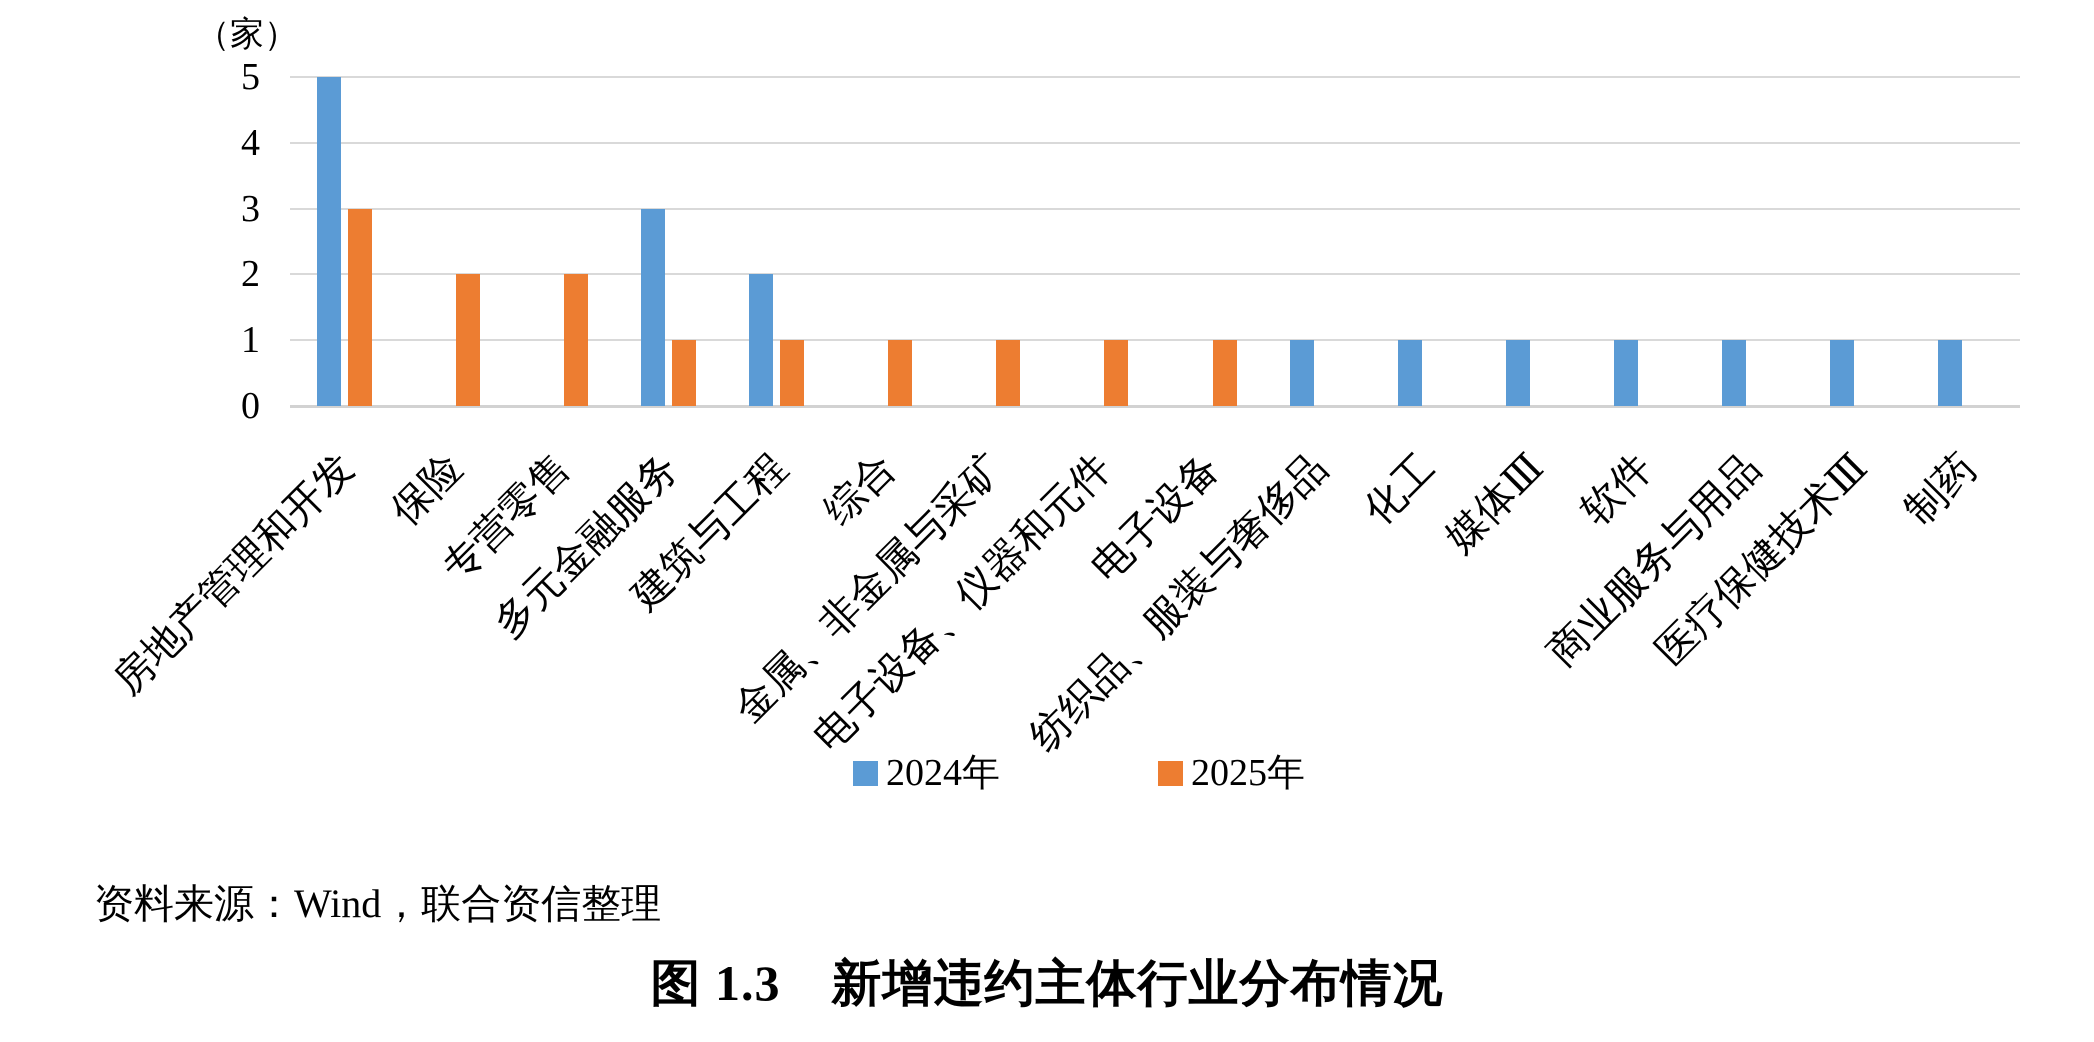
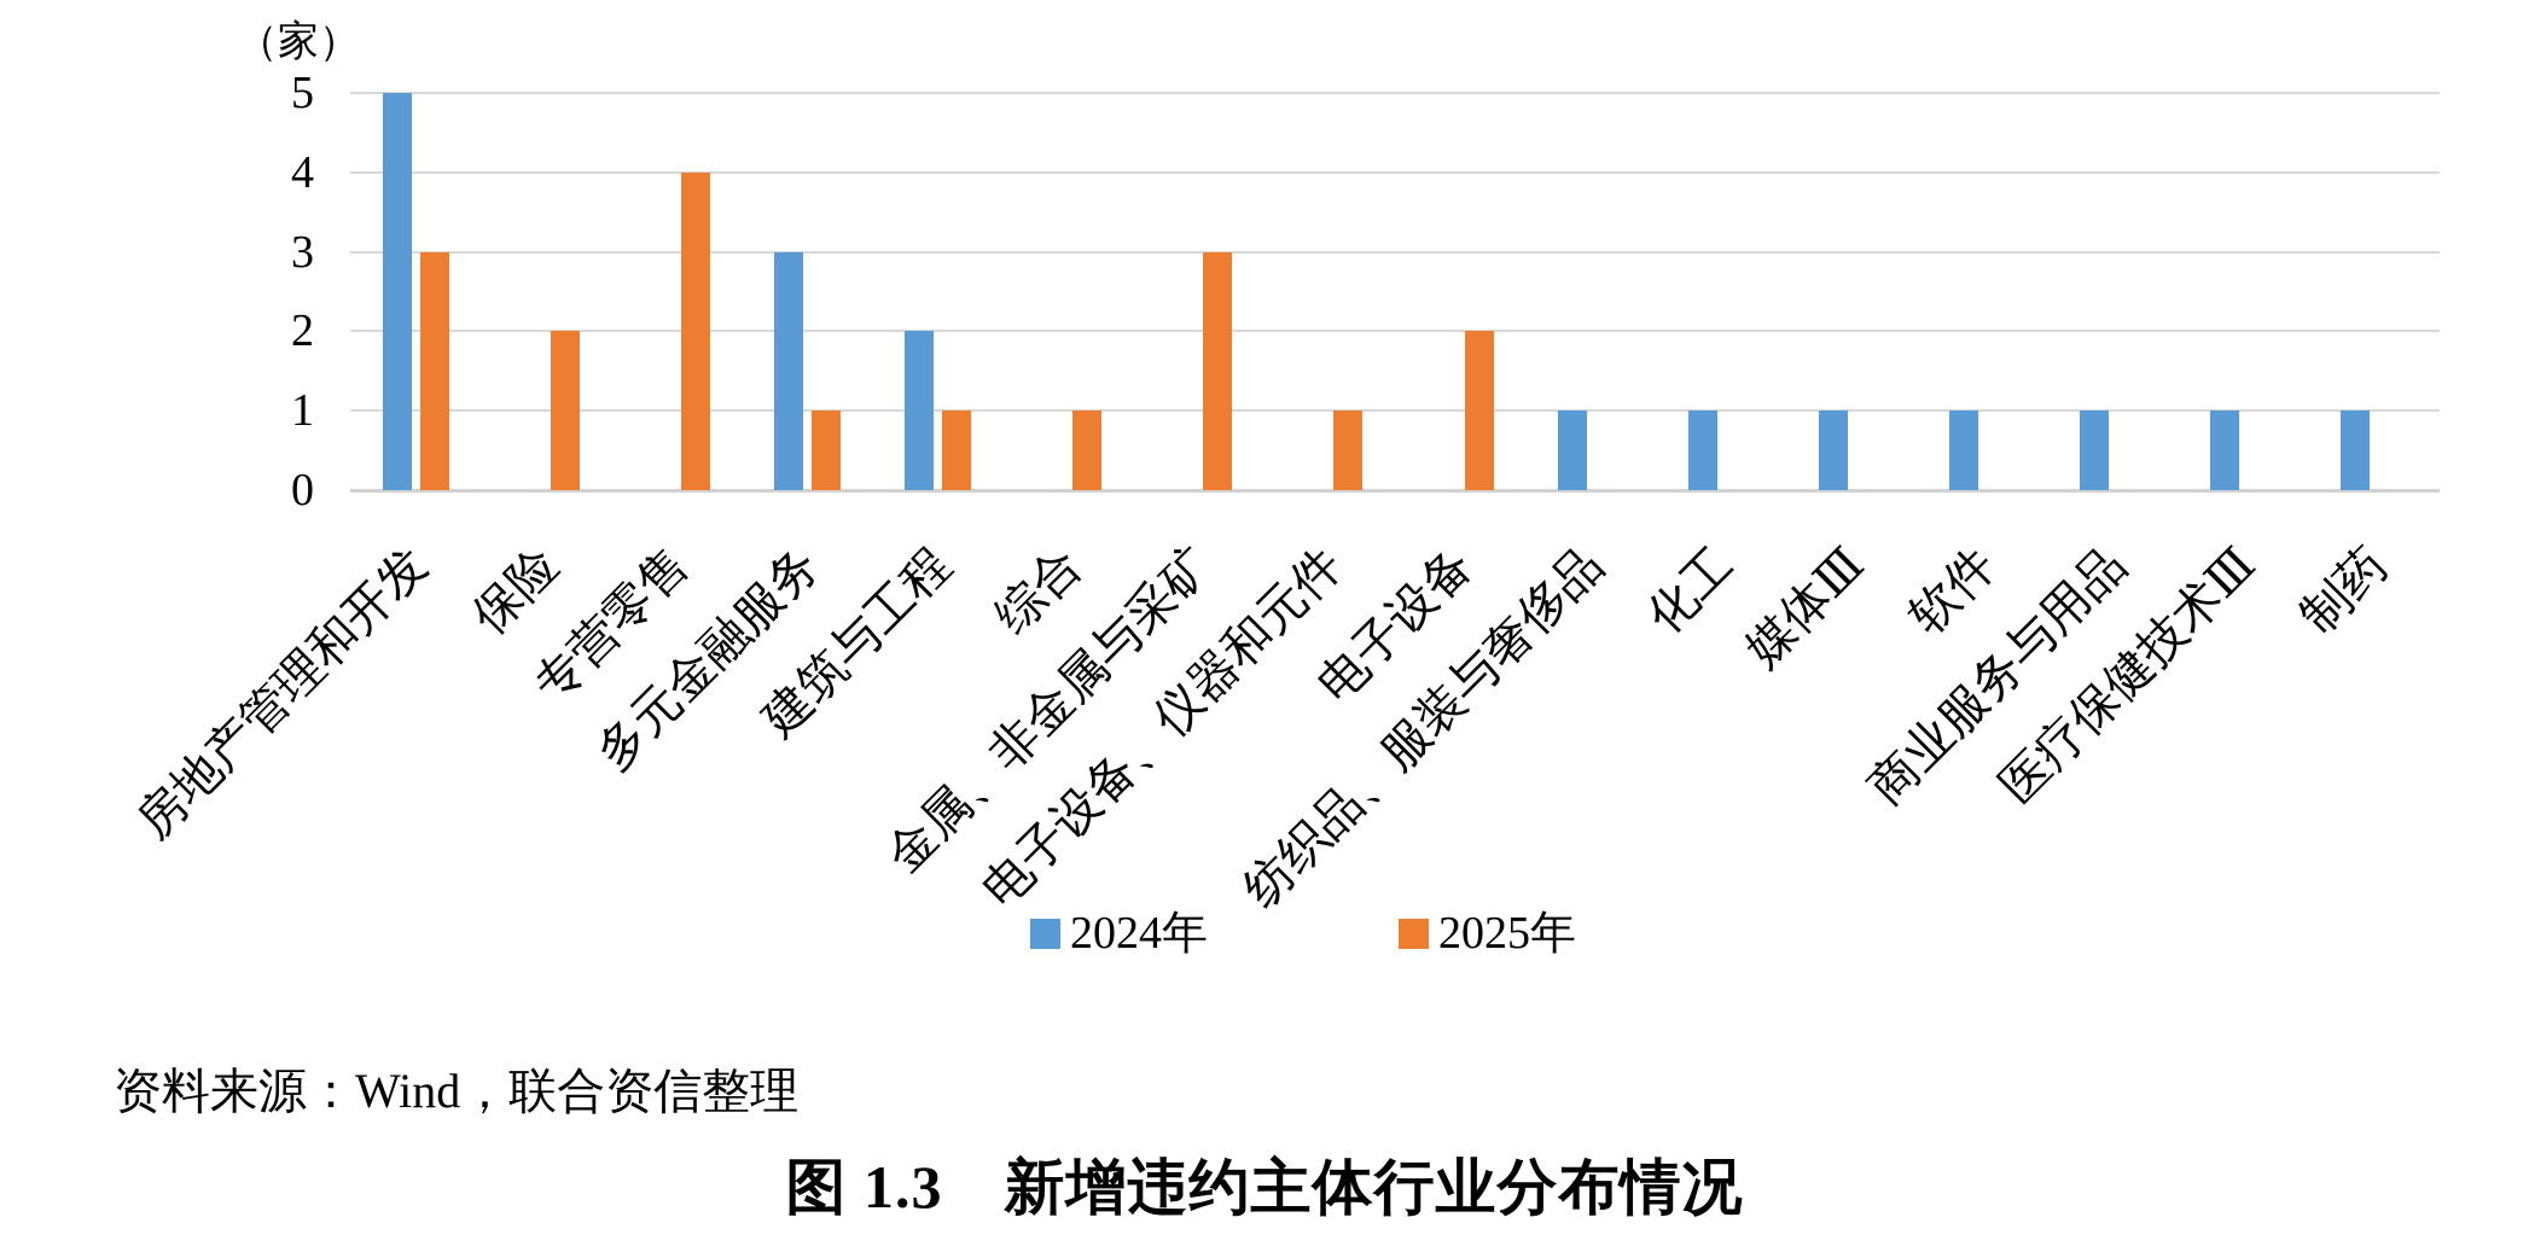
2025年/专营零售: 2 -> 4
2025年/金属、非金属与采矿: 1 -> 3
2025年/电子设备: 1 -> 2
